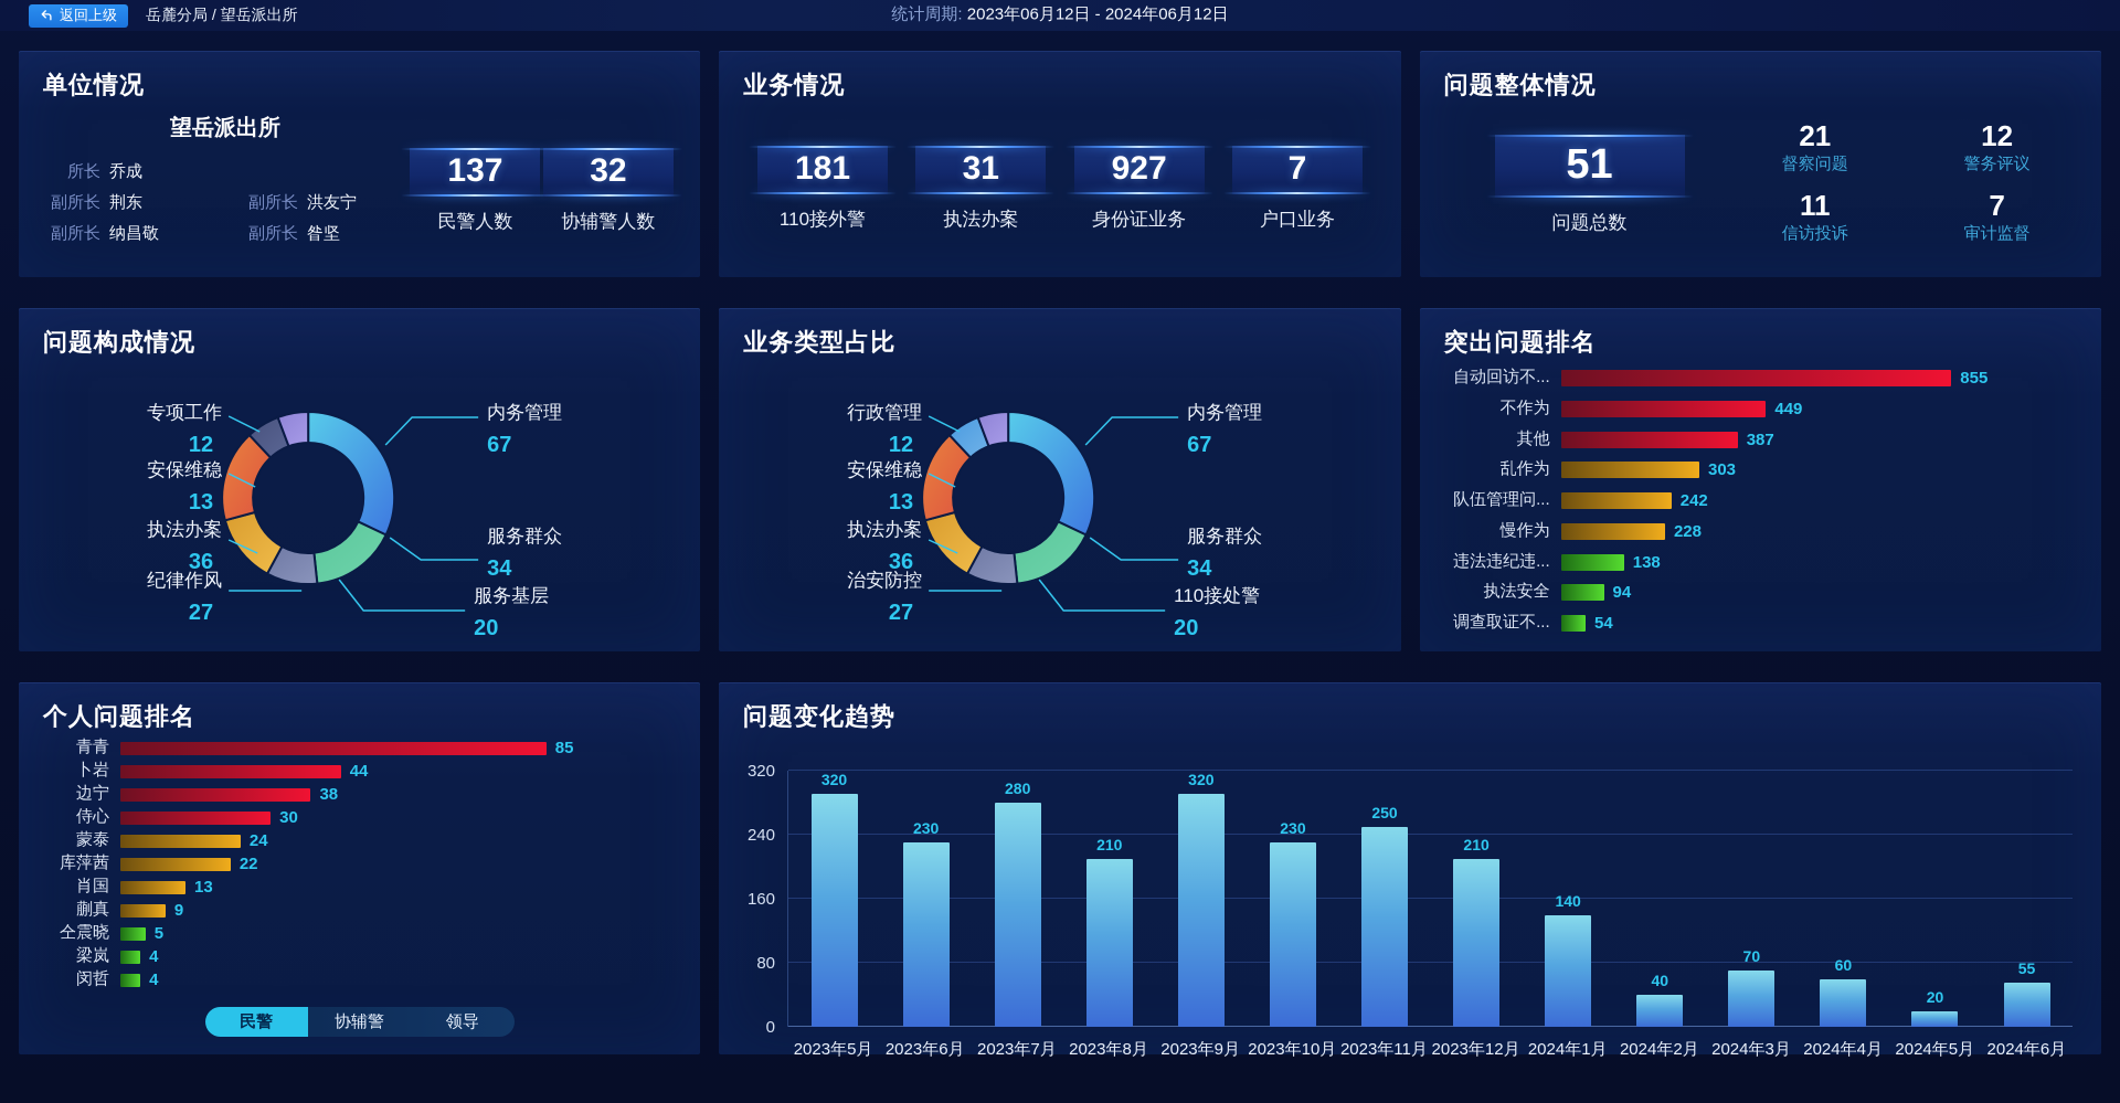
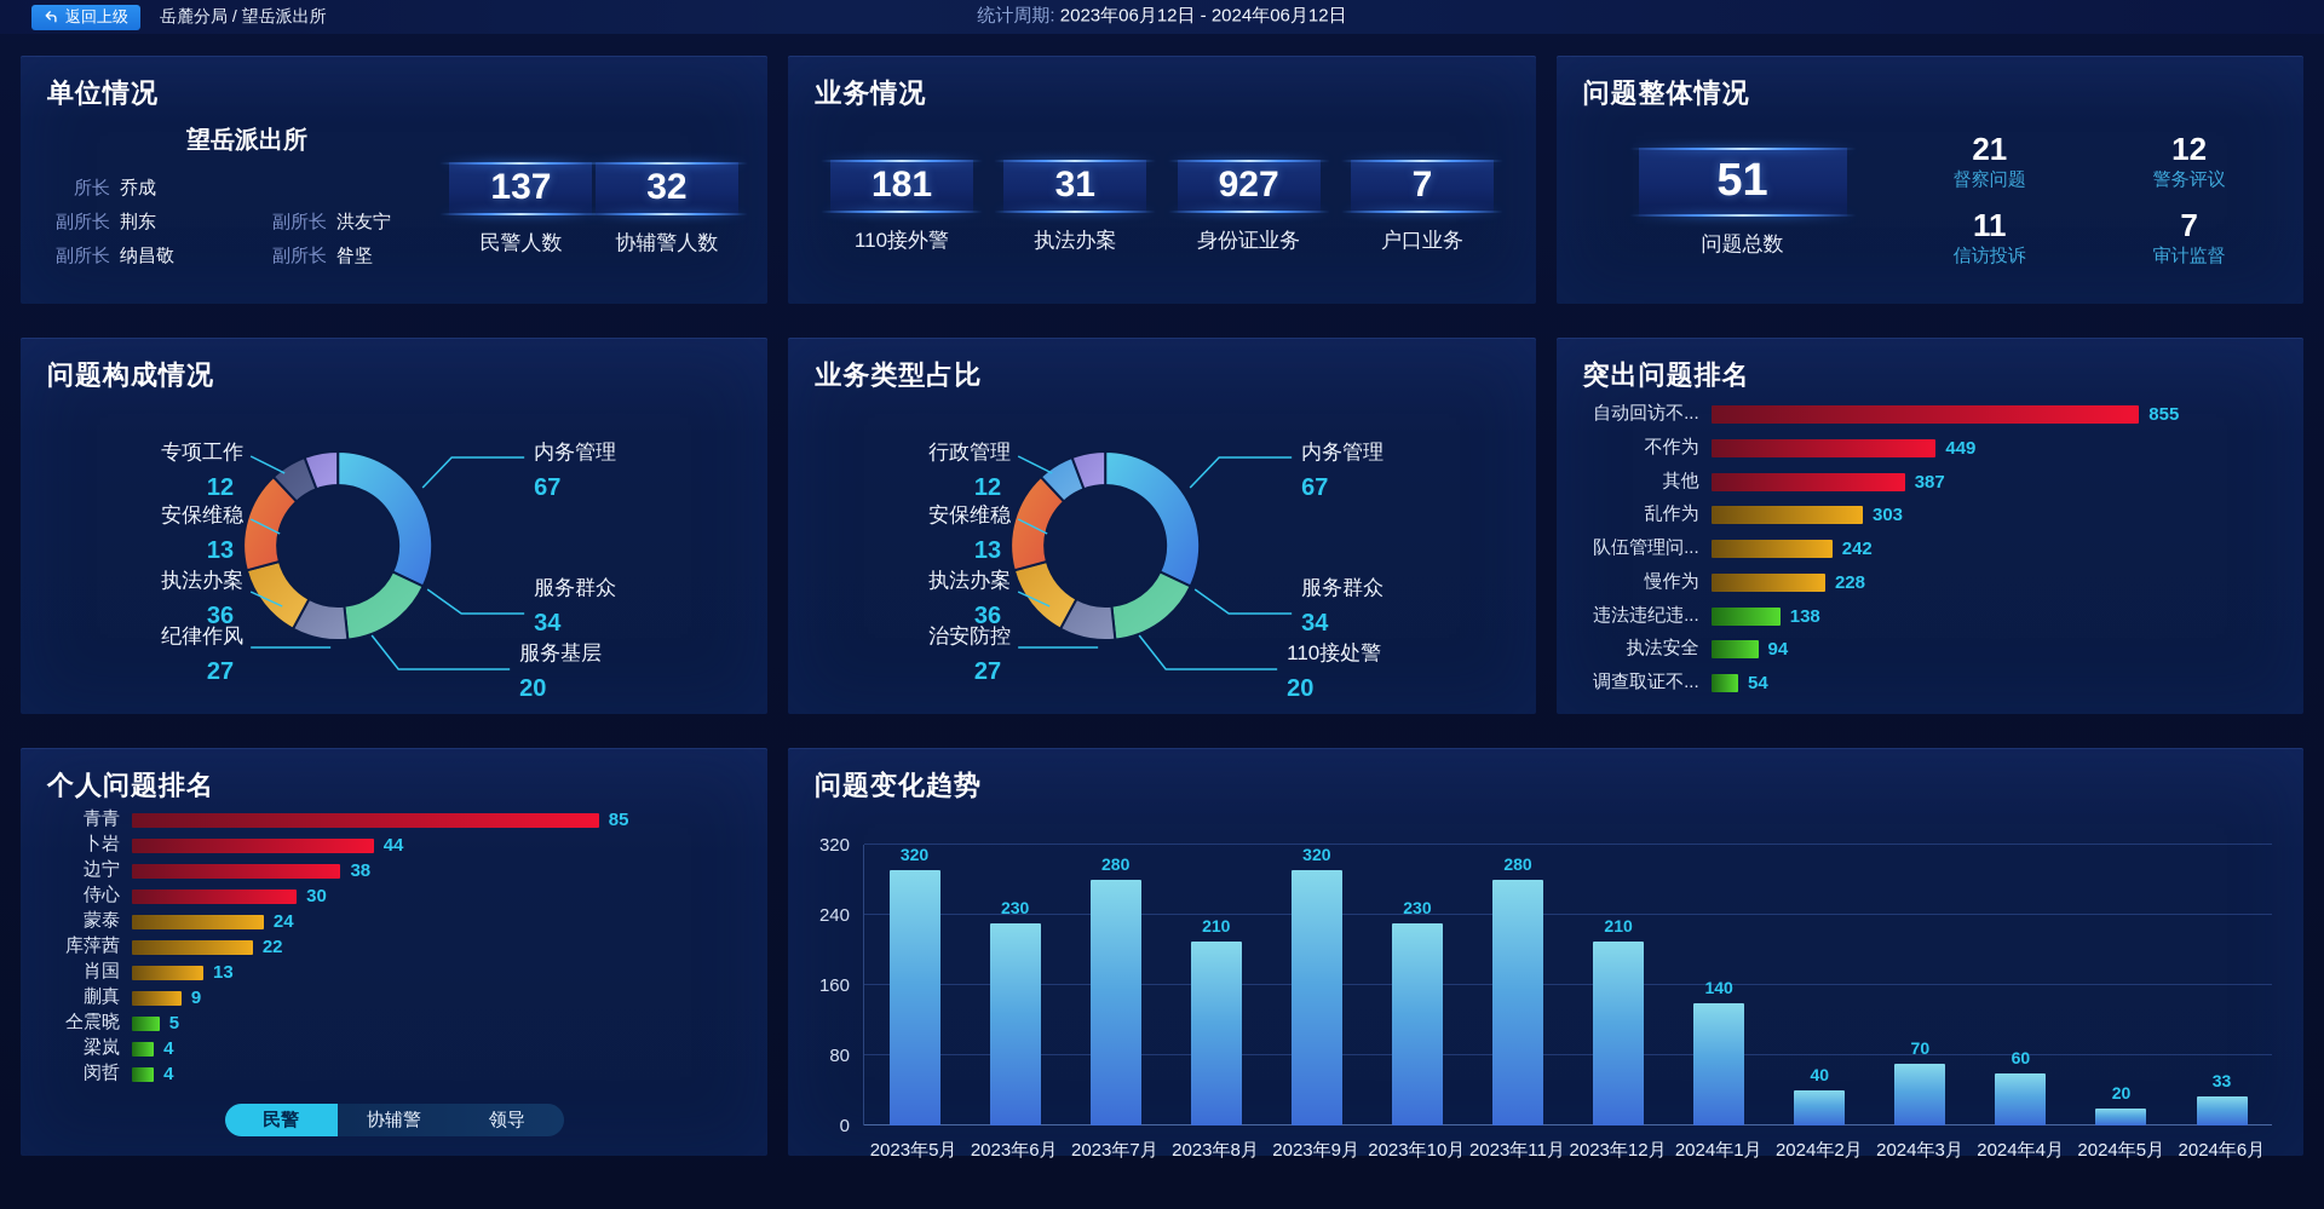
问题变化趋势/2023年11月: 250 -> 280
问题变化趋势/2024年6月: 55 -> 33
